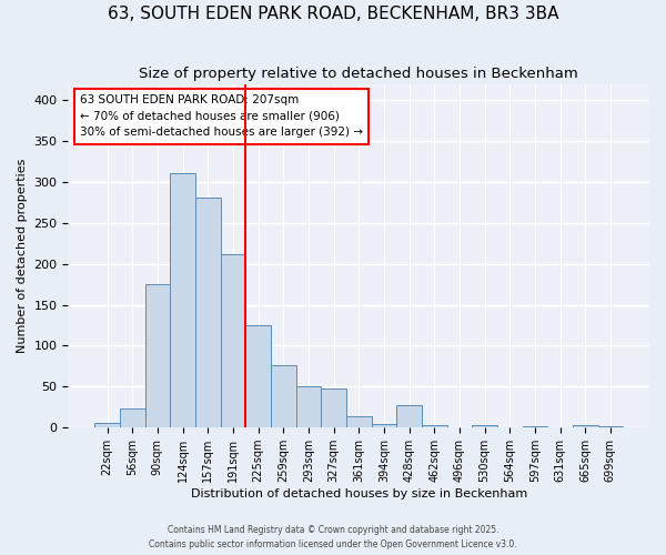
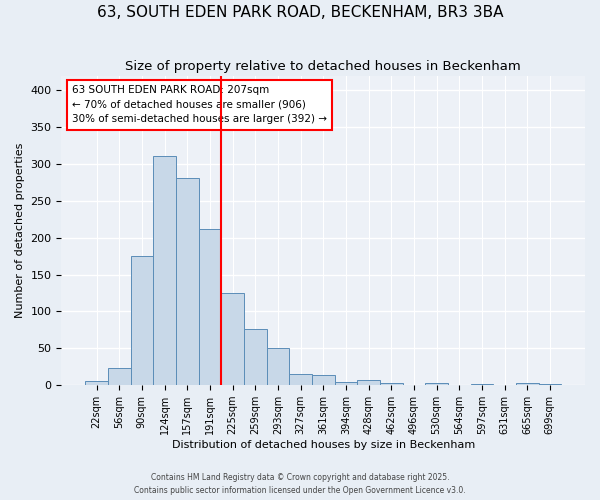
327sqm: 48 -> 15
428sqm: 28 -> 7
